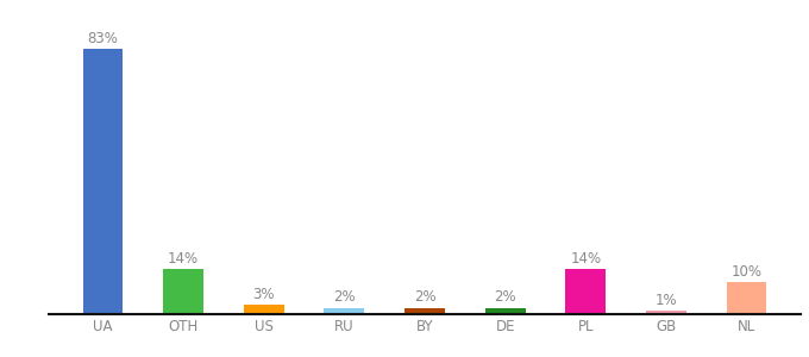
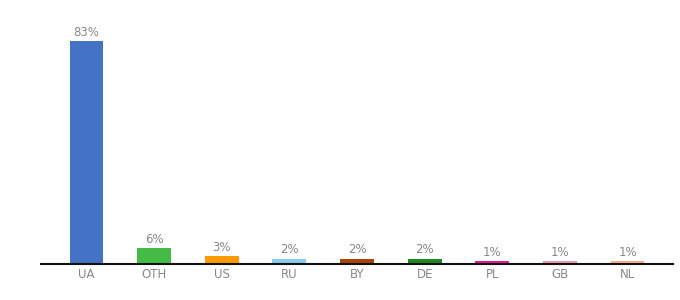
OTH: 14% -> 6%
PL: 14% -> 1%
NL: 10% -> 1%
